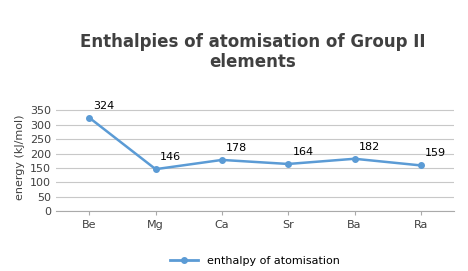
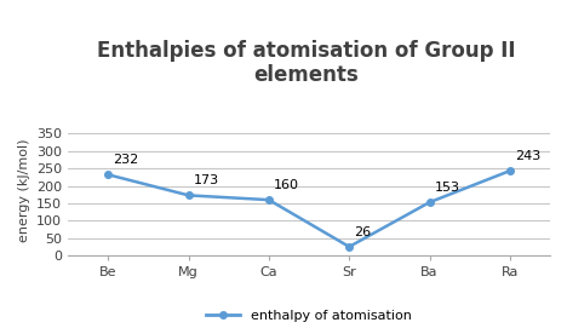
Be: 324 -> 232
Mg: 146 -> 173
Ca: 178 -> 160
Sr: 164 -> 26
Ba: 182 -> 153
Ra: 159 -> 243
